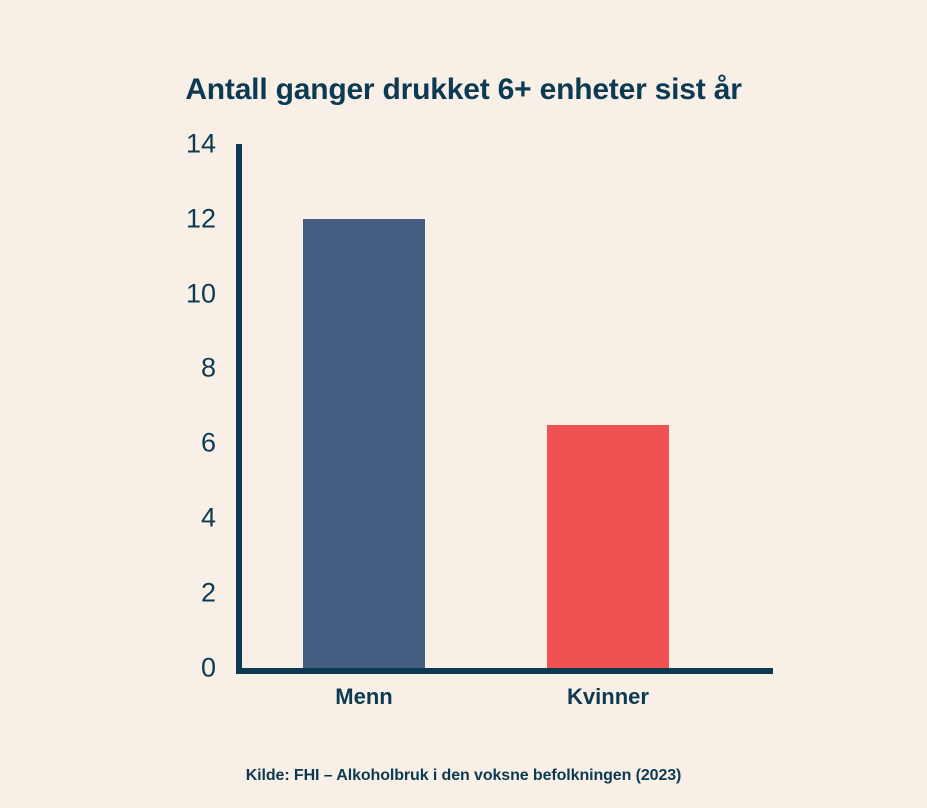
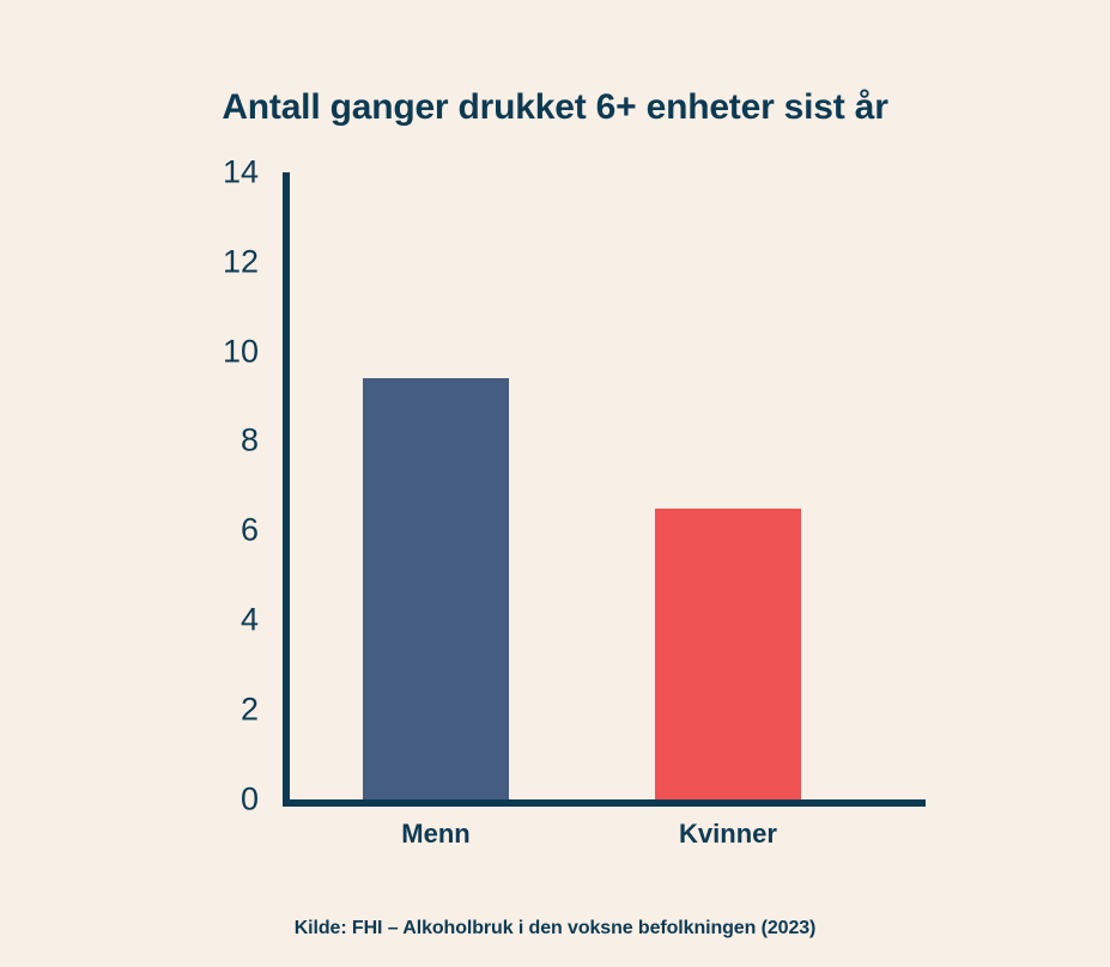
Menn: 12.0 -> 9.4
